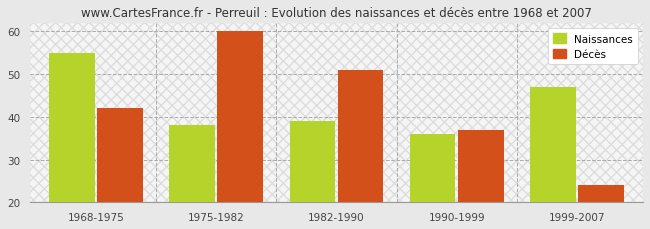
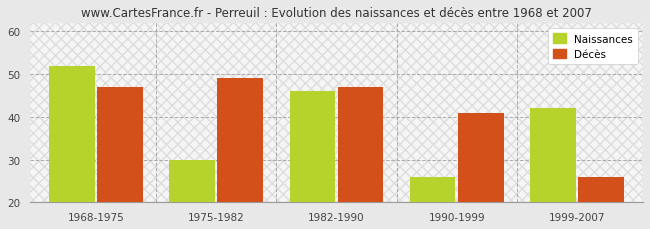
Naissances/1968-1975: 55 -> 52
Décès/1968-1975: 42 -> 47
Naissances/1975-1982: 38 -> 30
Décès/1975-1982: 60 -> 49
Naissances/1982-1990: 39 -> 46
Décès/1982-1990: 51 -> 47
Naissances/1990-1999: 36 -> 26
Décès/1990-1999: 37 -> 41
Naissances/1999-2007: 47 -> 42
Décès/1999-2007: 24 -> 26
